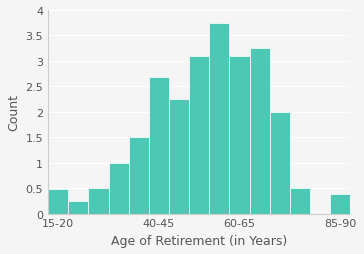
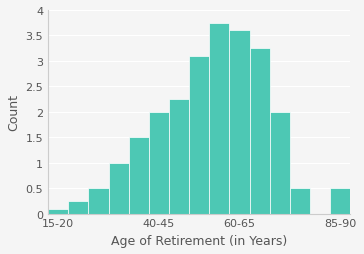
15-20: 0.48 -> 0.10
40-45: 2.68 -> 2.00
60-65: 3.10 -> 3.60
85-90: 0.38 -> 0.50
